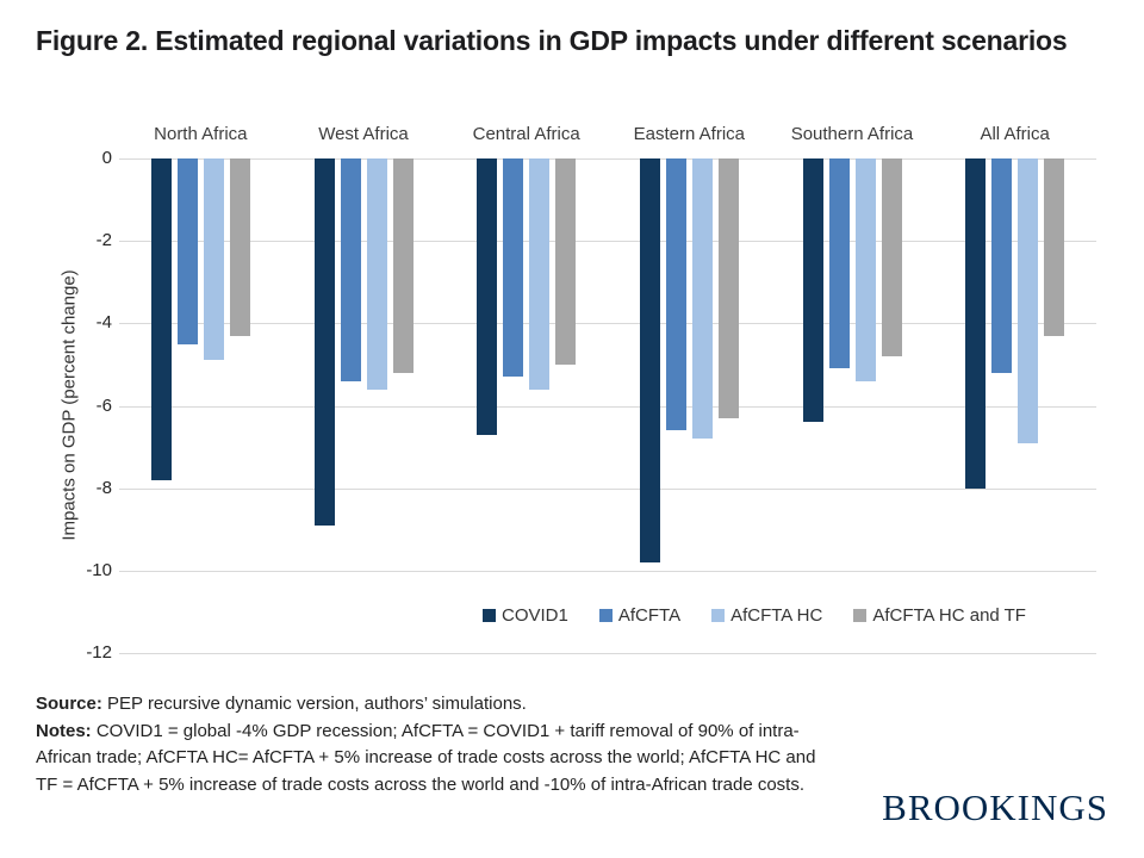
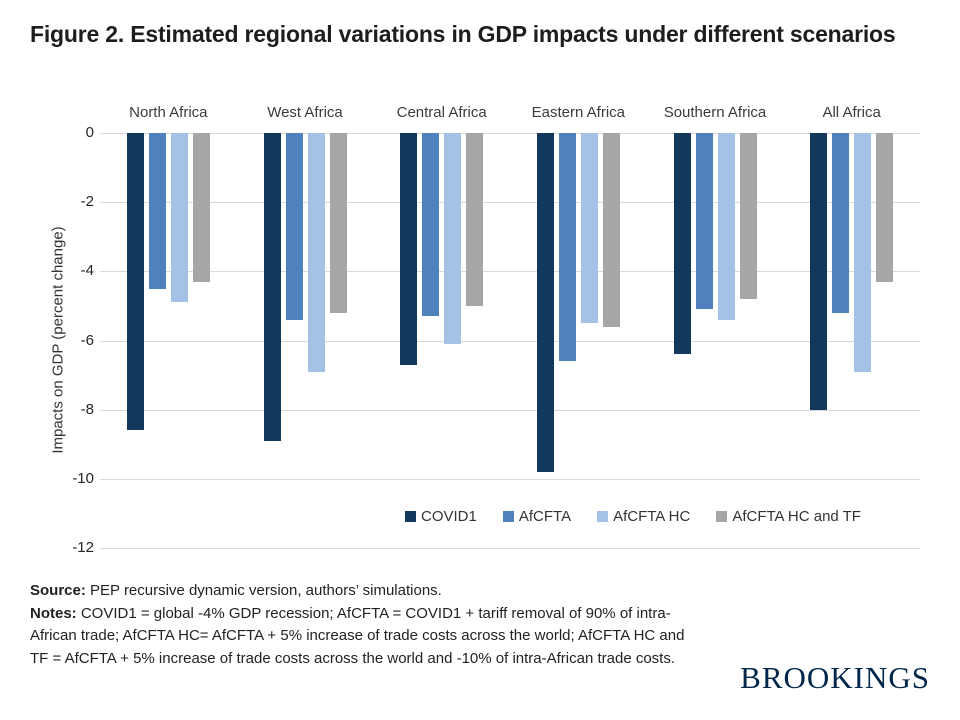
COVID1/North Africa: -7.8 -> -8.6
AfCFTA HC/West Africa: -5.6 -> -6.9
AfCFTA HC/Central Africa: -5.6 -> -6.1
AfCFTA HC/Eastern Africa: -6.8 -> -5.5
AfCFTA HC and TF/Eastern Africa: -6.3 -> -5.6
